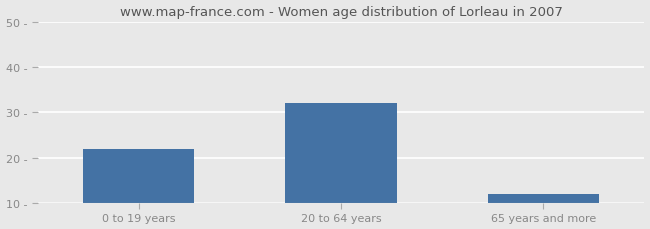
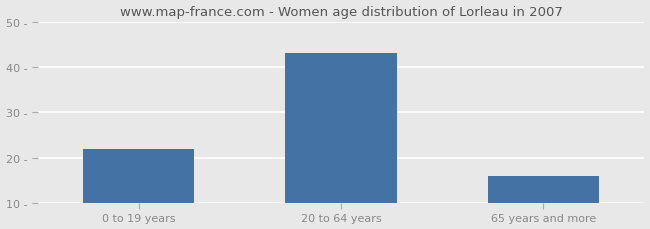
20 to 64 years: 32 - -> 43 -
65 years and more: 12 - -> 16 -
